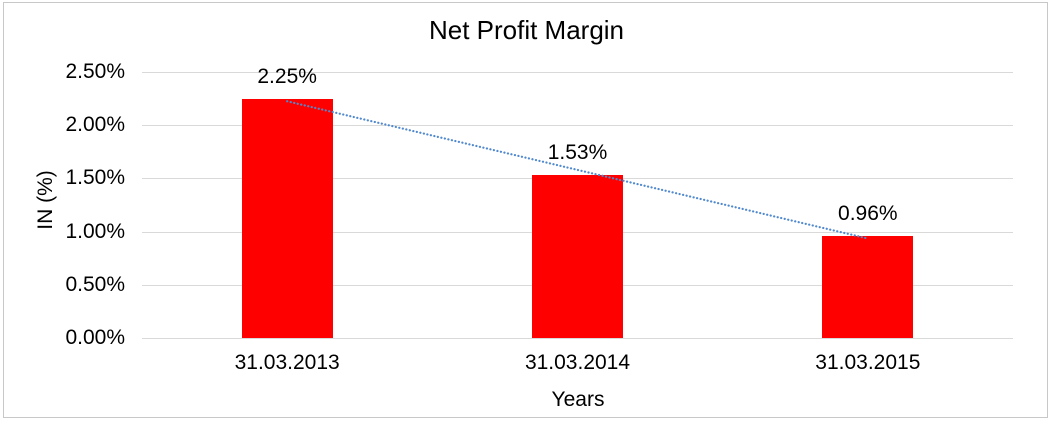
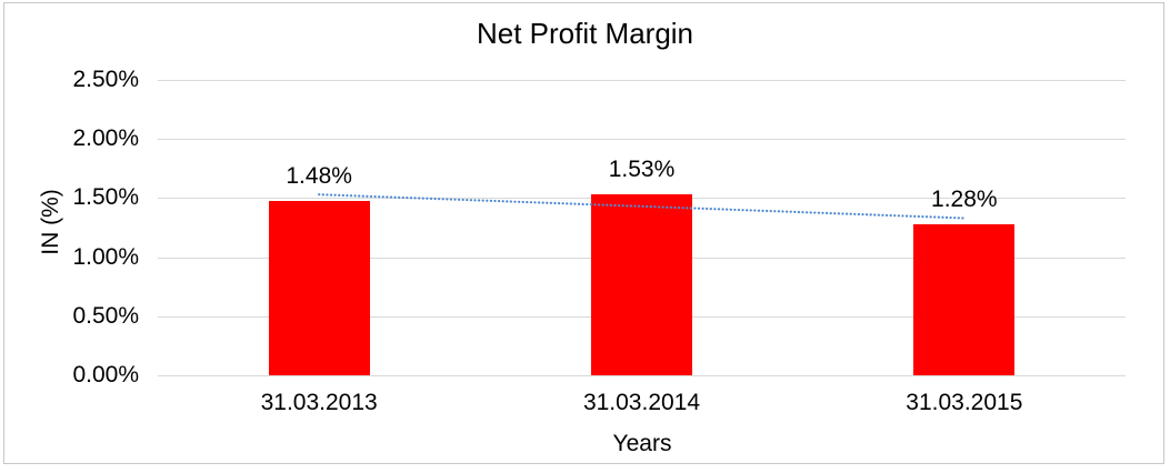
31.03.2013: 2.25% -> 1.48%
31.03.2015: 0.96% -> 1.28%
